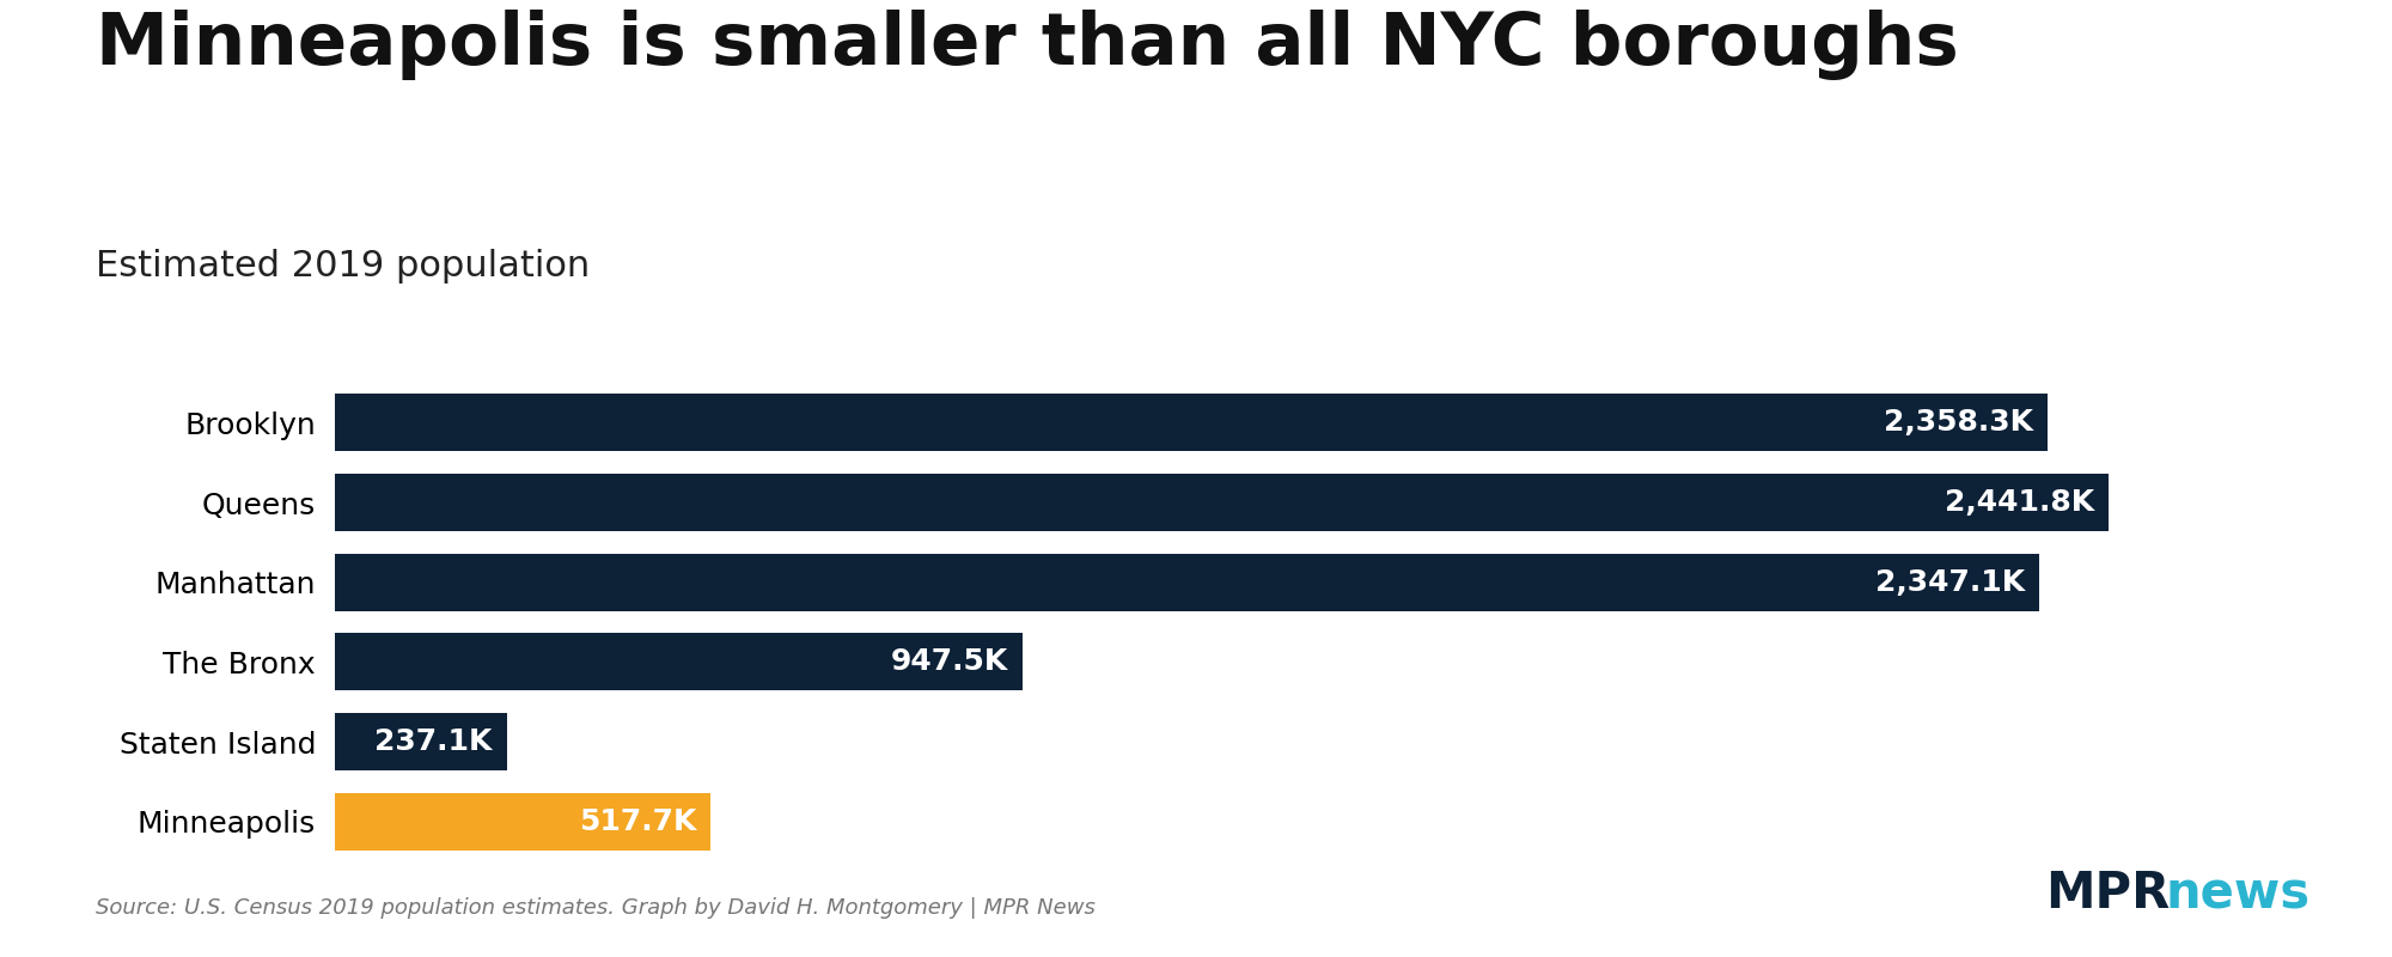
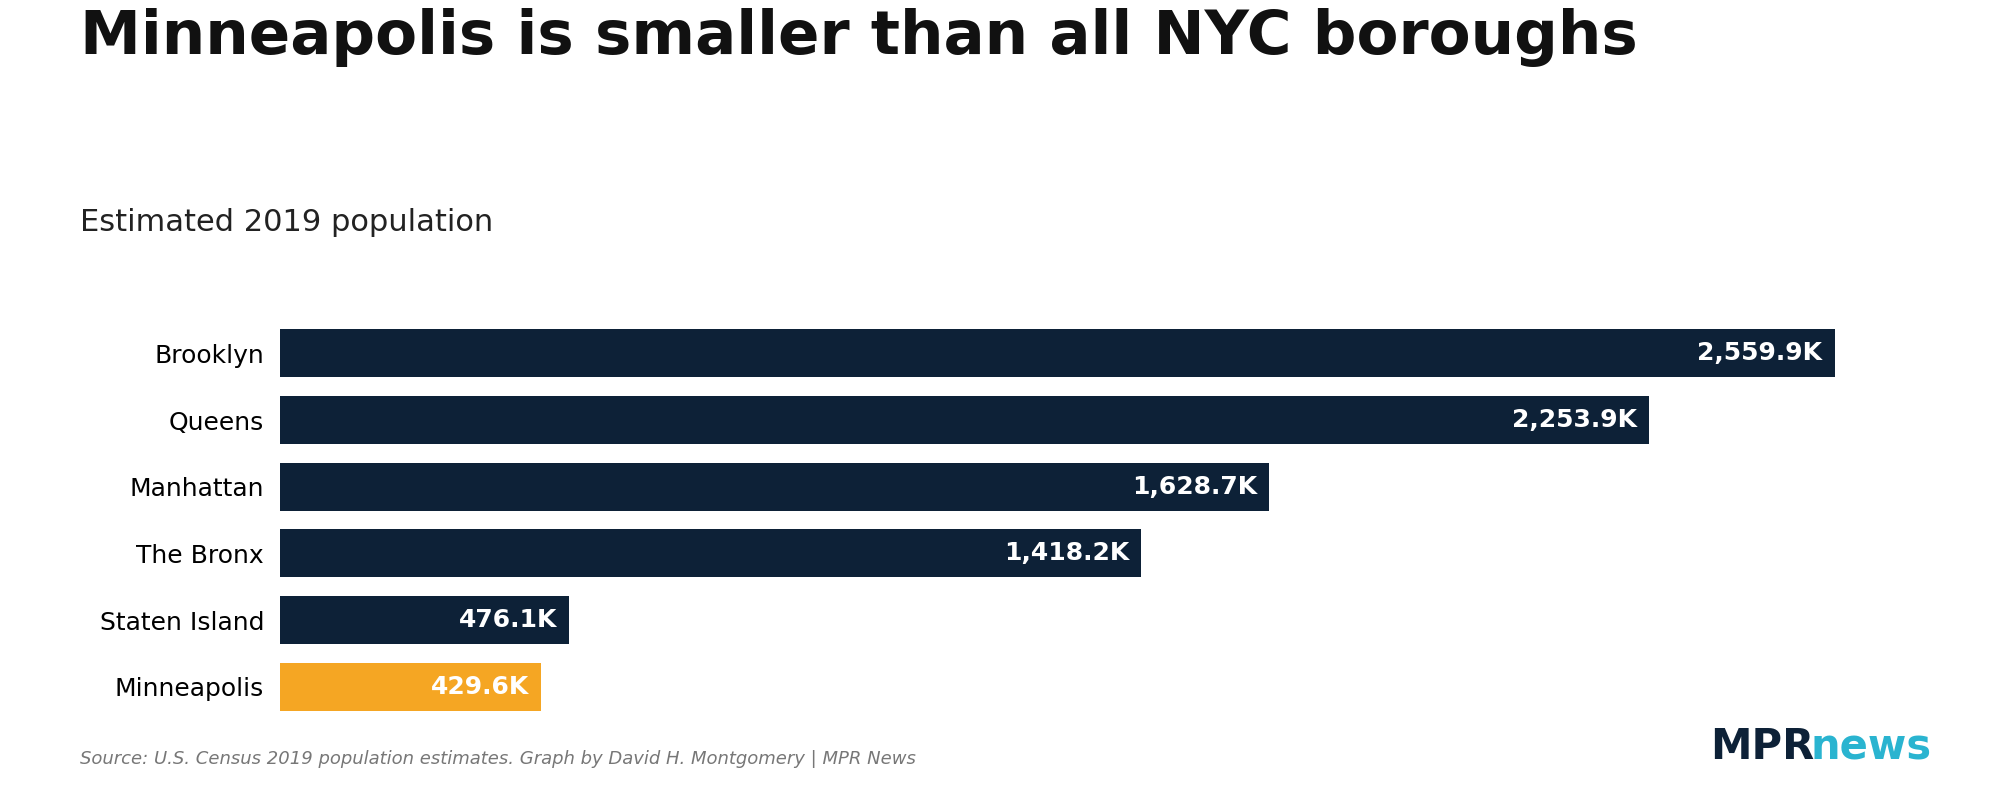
Brooklyn: 2,358.3K -> 2,559.9K
Queens: 2,441.8K -> 2,253.9K
Manhattan: 2,347.1K -> 1,628.7K
The Bronx: 947.5K -> 1,418.2K
Staten Island: 237.1K -> 476.1K
Minneapolis: 517.7K -> 429.6K
